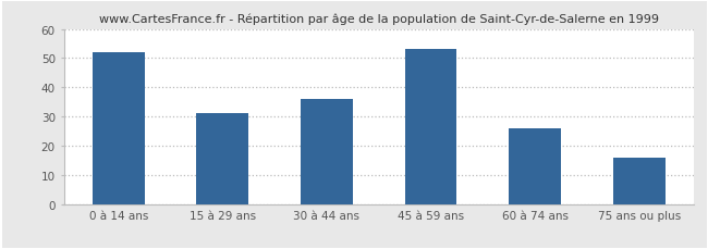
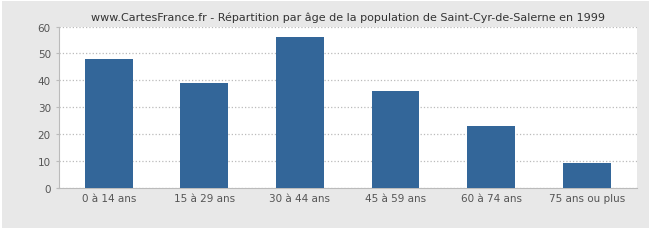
0 à 14 ans: 52 -> 48
15 à 29 ans: 31 -> 39
30 à 44 ans: 36 -> 56
45 à 59 ans: 53 -> 36
60 à 74 ans: 26 -> 23
75 ans ou plus: 16 -> 9
